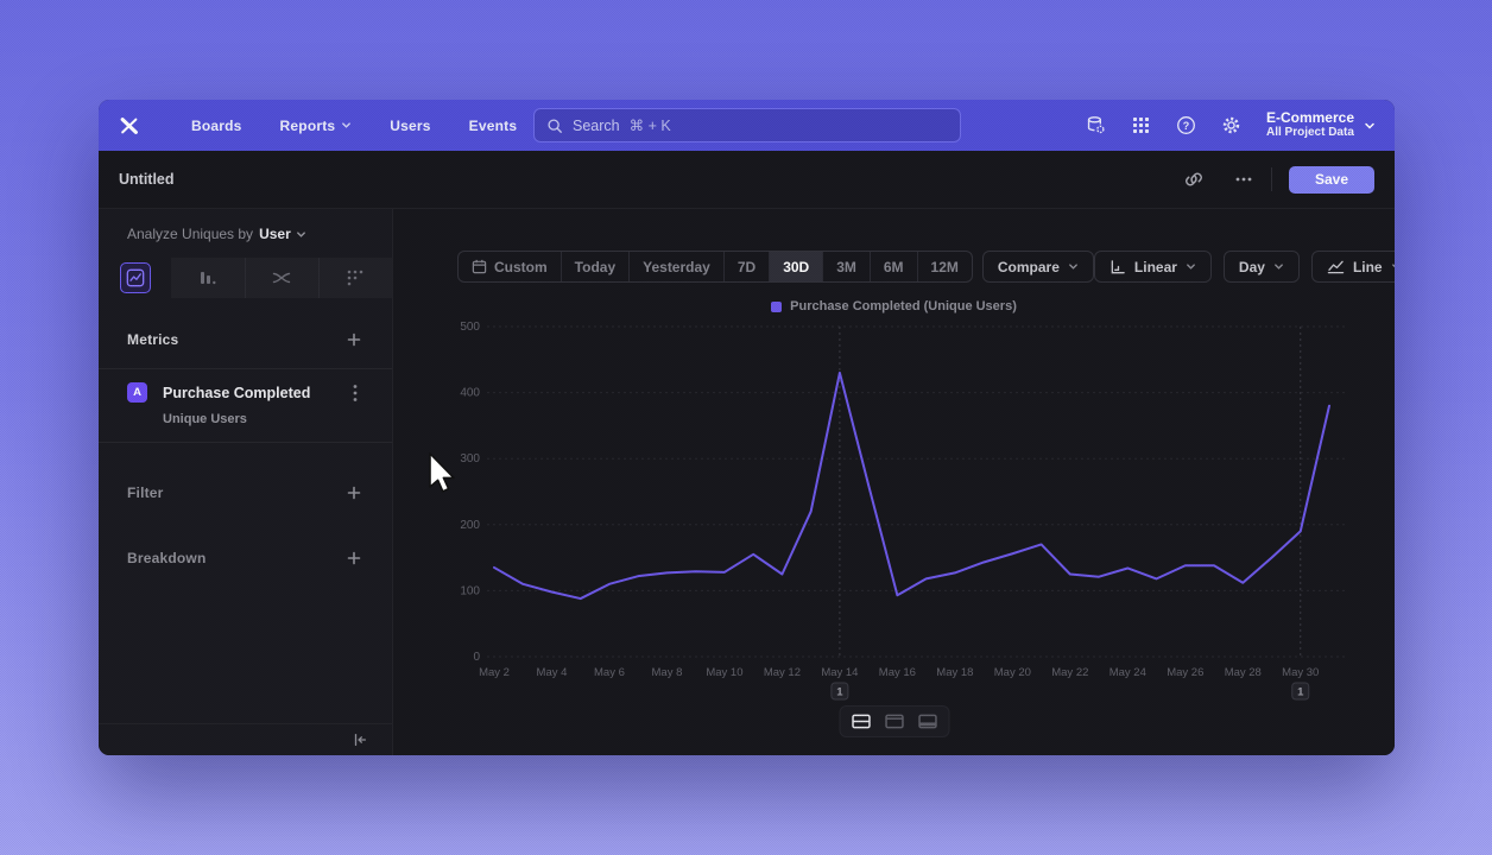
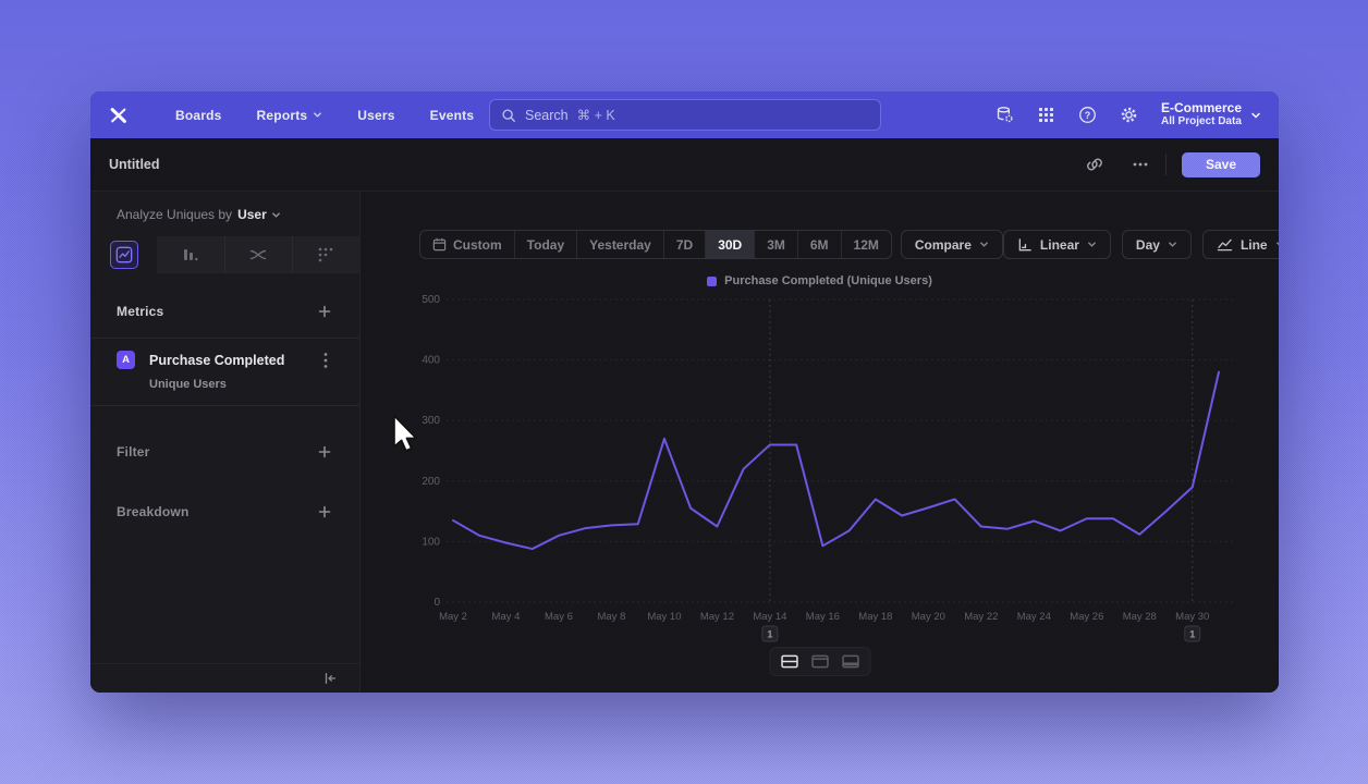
May 10: 130 -> 270
May 14: 430 -> 260
May 18: 130 -> 170
